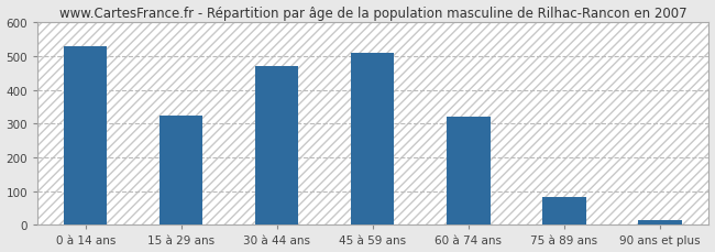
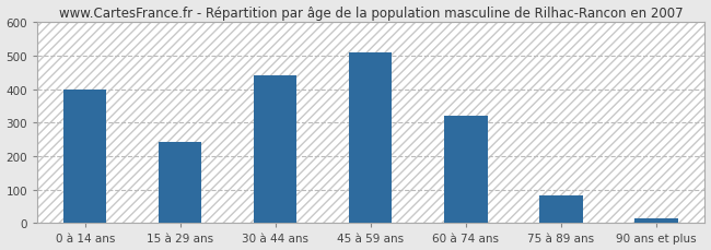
0 à 14 ans: 530 -> 397
15 à 29 ans: 325 -> 243
30 à 44 ans: 470 -> 441
